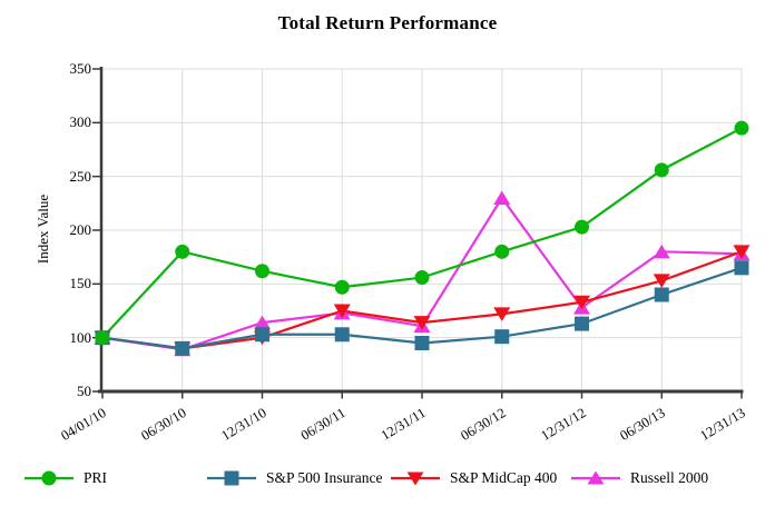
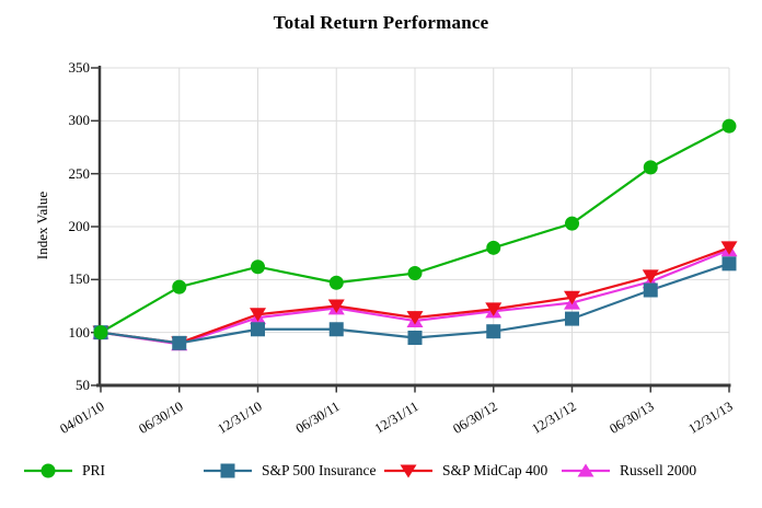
PRI/06/30/10: 180 -> 140
S&P MidCap 400/12/31/10: 100 -> 120
Russell 2000/06/30/12: 230 -> 120
Russell 2000/06/30/13: 180 -> 150
